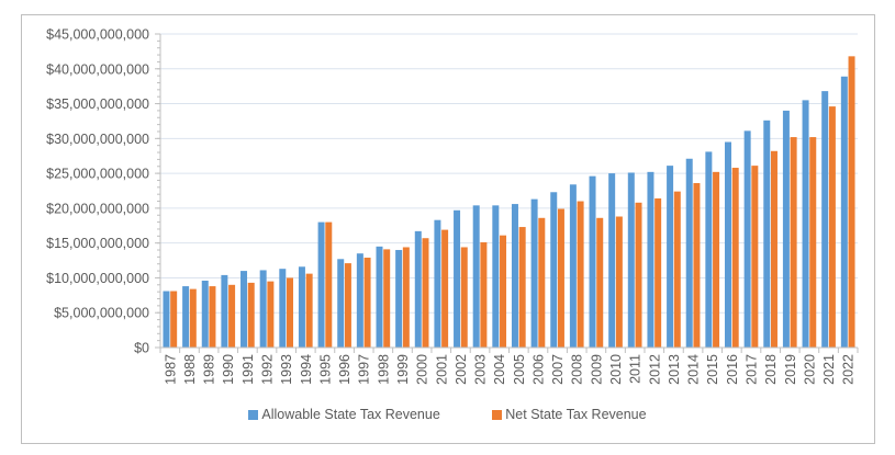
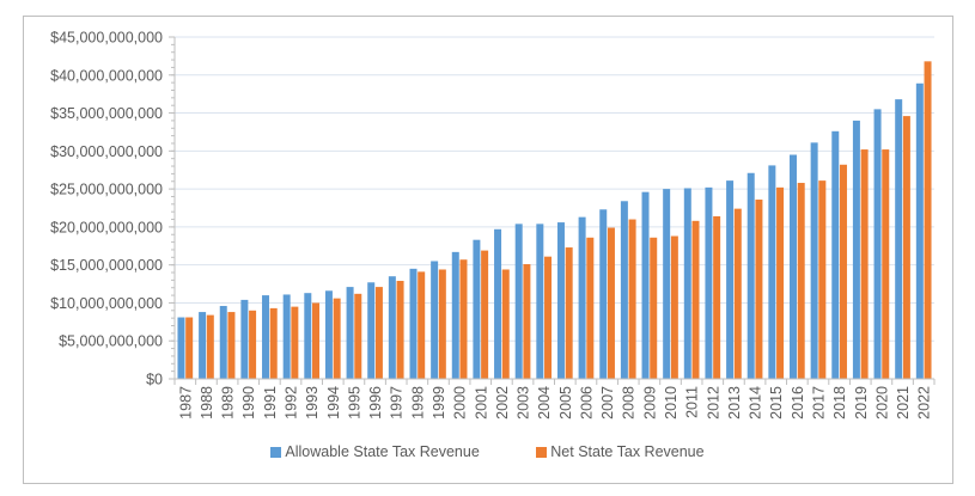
Allowable State Tax Revenue/1995: $18000000000 -> $12000000000
Net State Tax Revenue/1995: $18000000000 -> $11000000000
Allowable State Tax Revenue/1999: $14000000000 -> $16000000000
